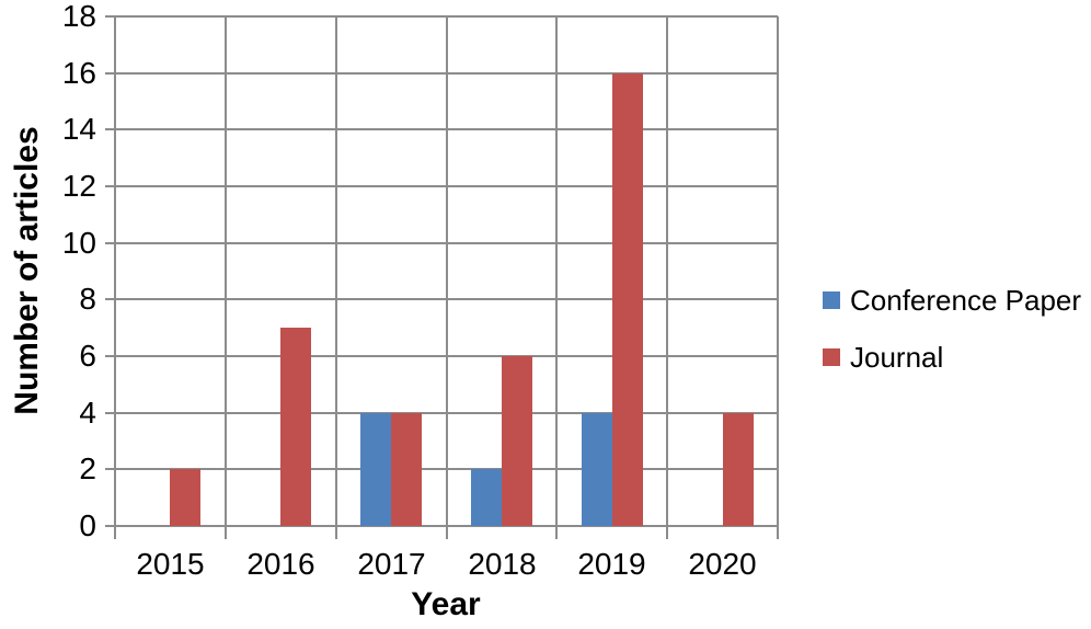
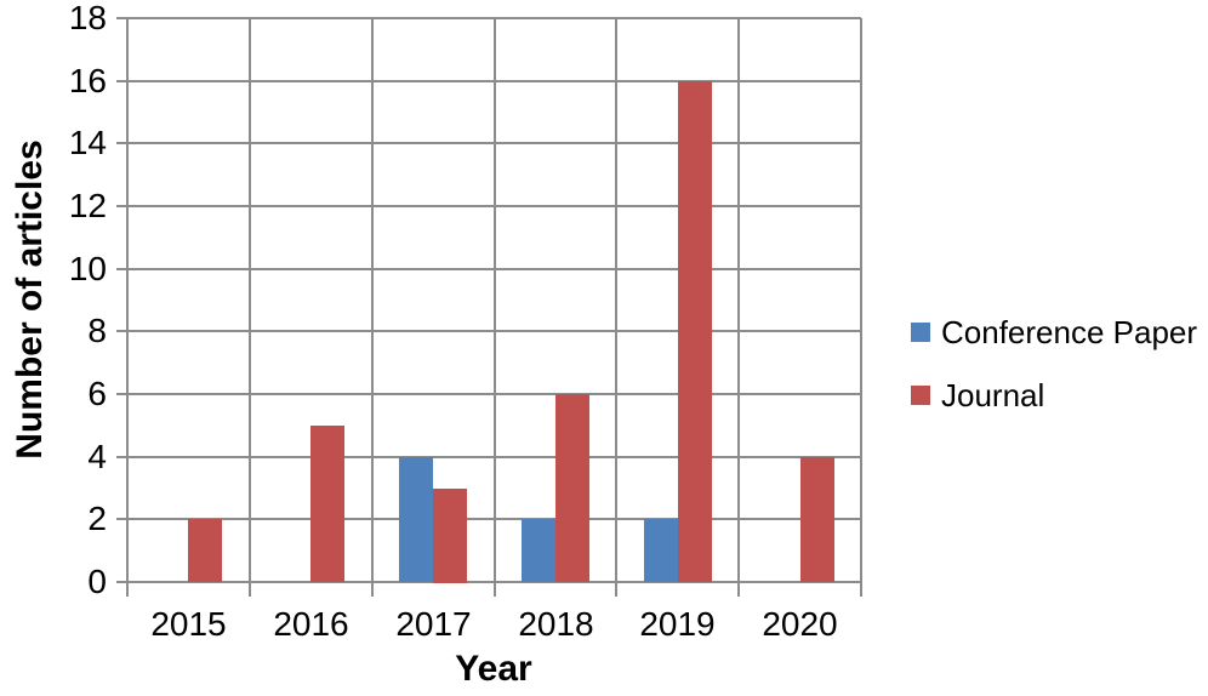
Journal/2016: 7 -> 5
Journal/2017: 4 -> 3
Conference Paper/2019: 4 -> 2
